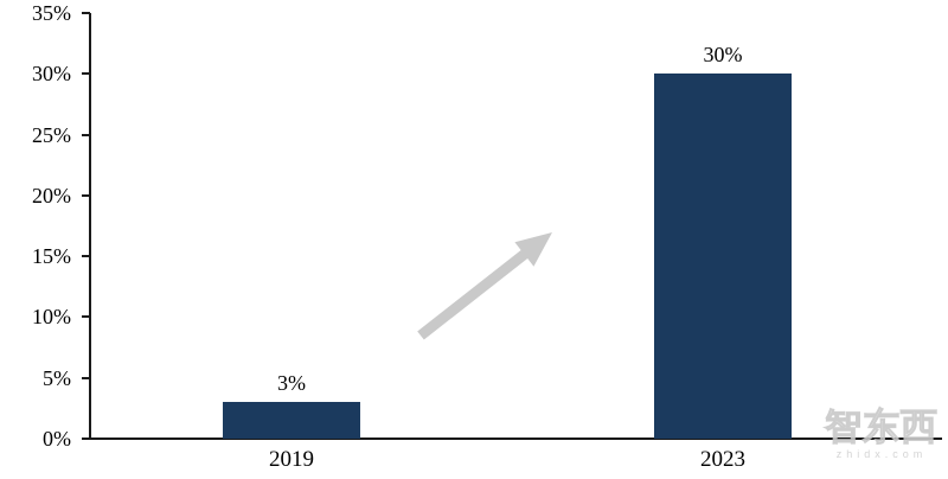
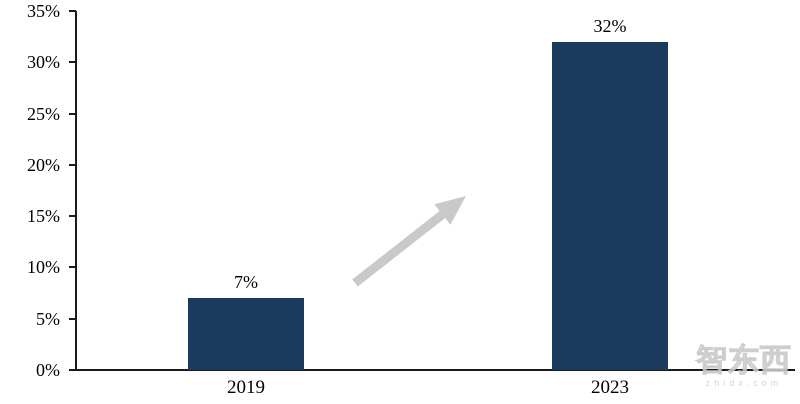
2019: 3% -> 7%
2023: 30% -> 32%
